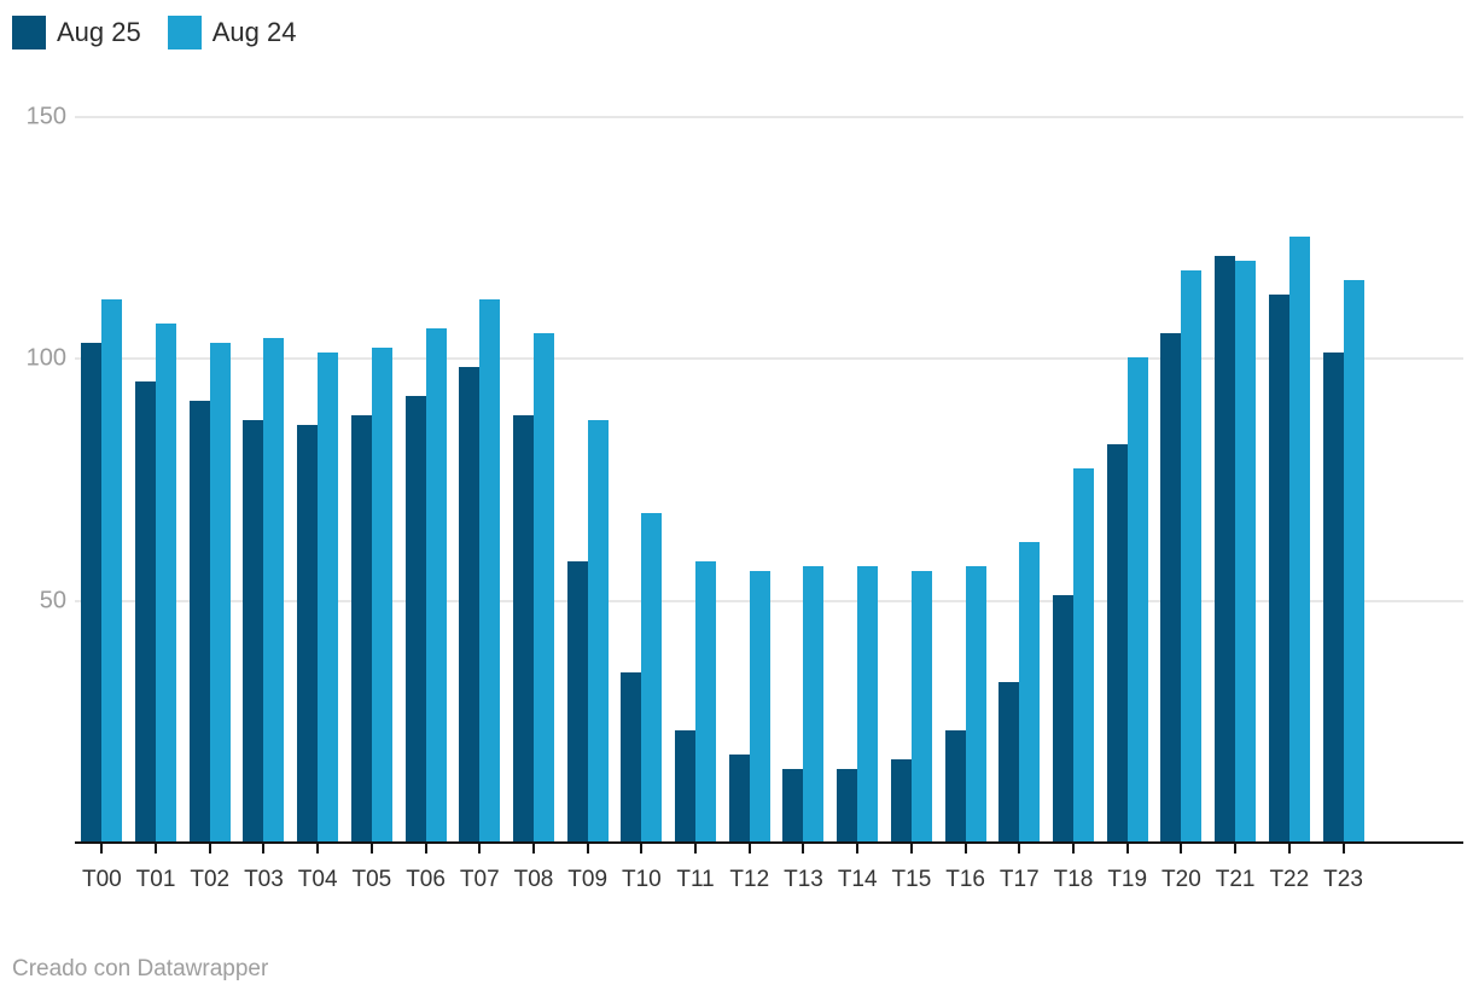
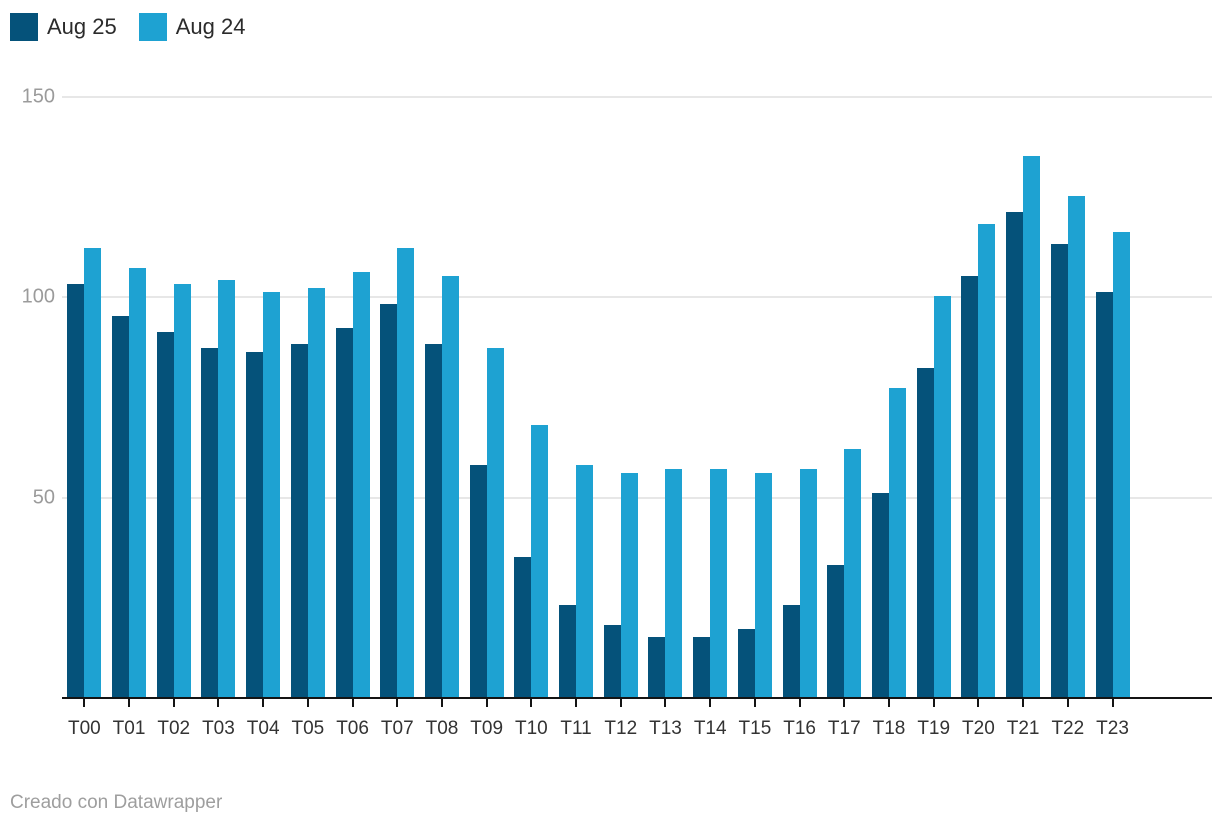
Aug 24/T21: 120 -> 135
